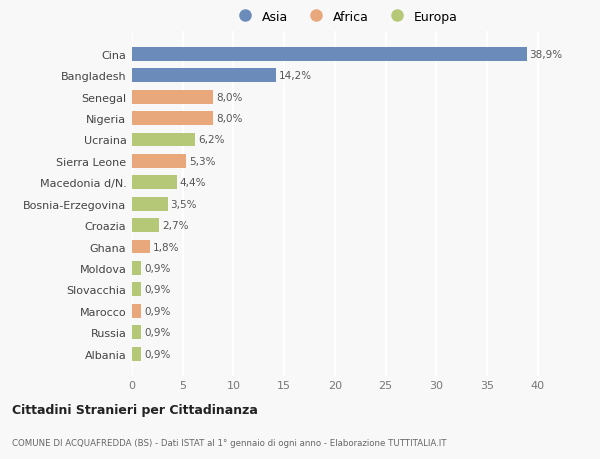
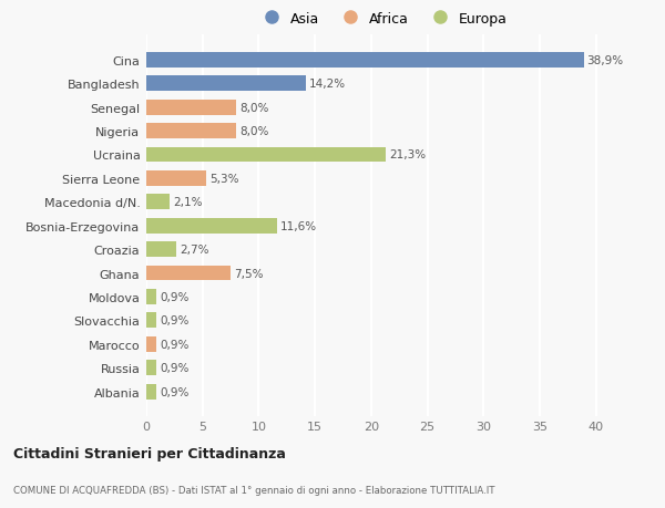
Ucraina: 6,2% -> 21,3%
Macedonia d/N.: 4,4% -> 2,1%
Bosnia-Erzegovina: 3,5% -> 11,6%
Ghana: 1,8% -> 7,5%
